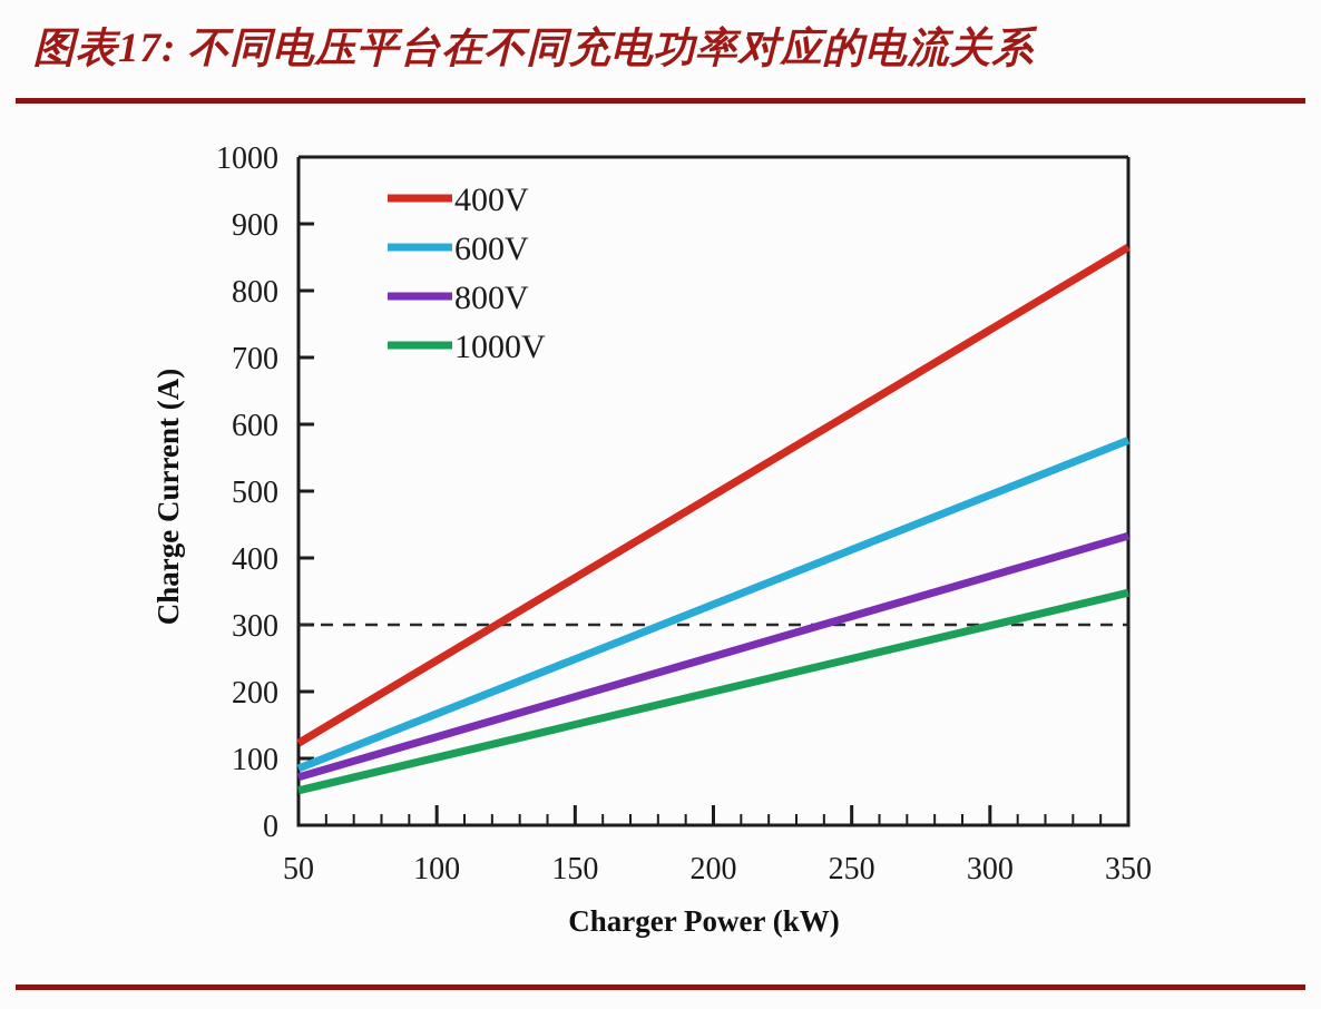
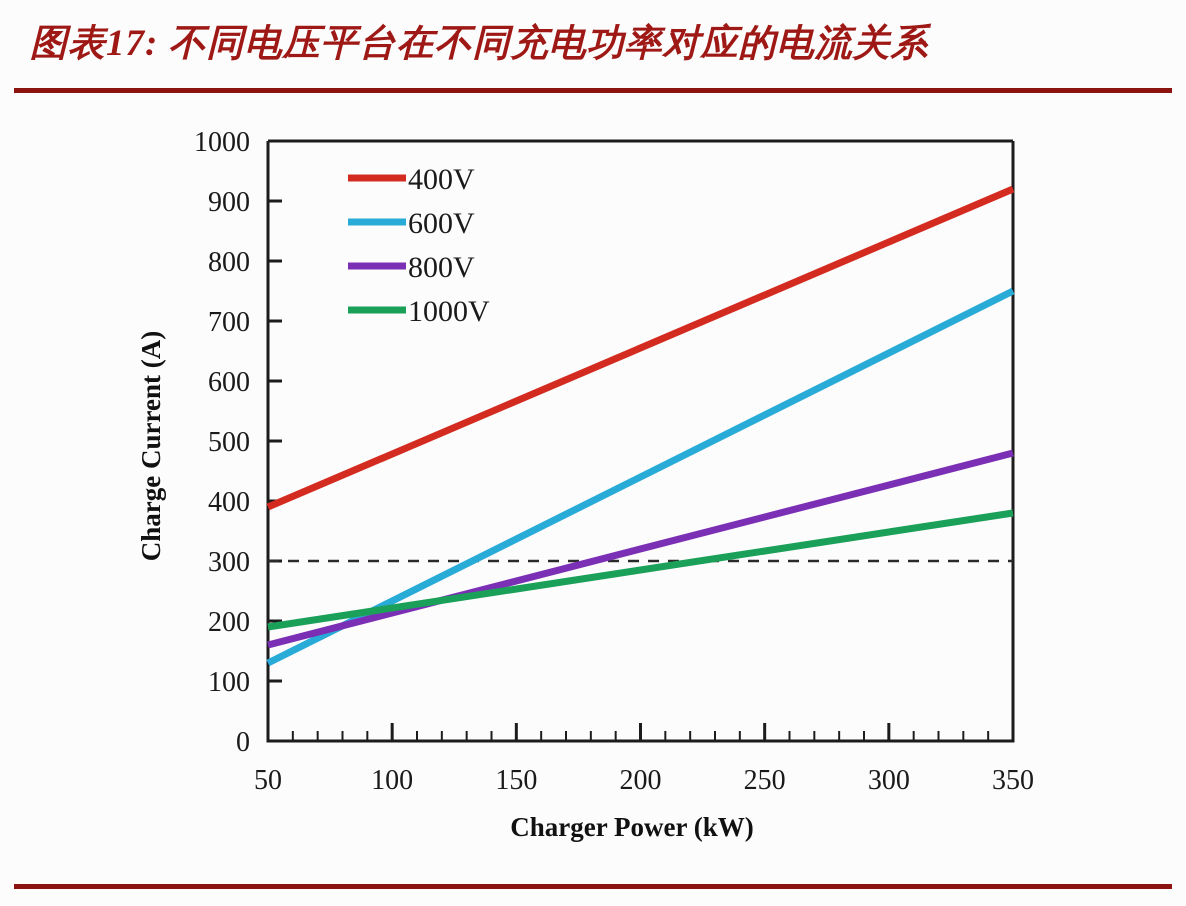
400V/50: 120 -> 390
600V/50: 80 -> 130
800V/50: 70 -> 160
1000V/50: 50 -> 190
400V/350: 860 -> 920
600V/350: 580 -> 750
800V/350: 430 -> 480
1000V/350: 350 -> 380
